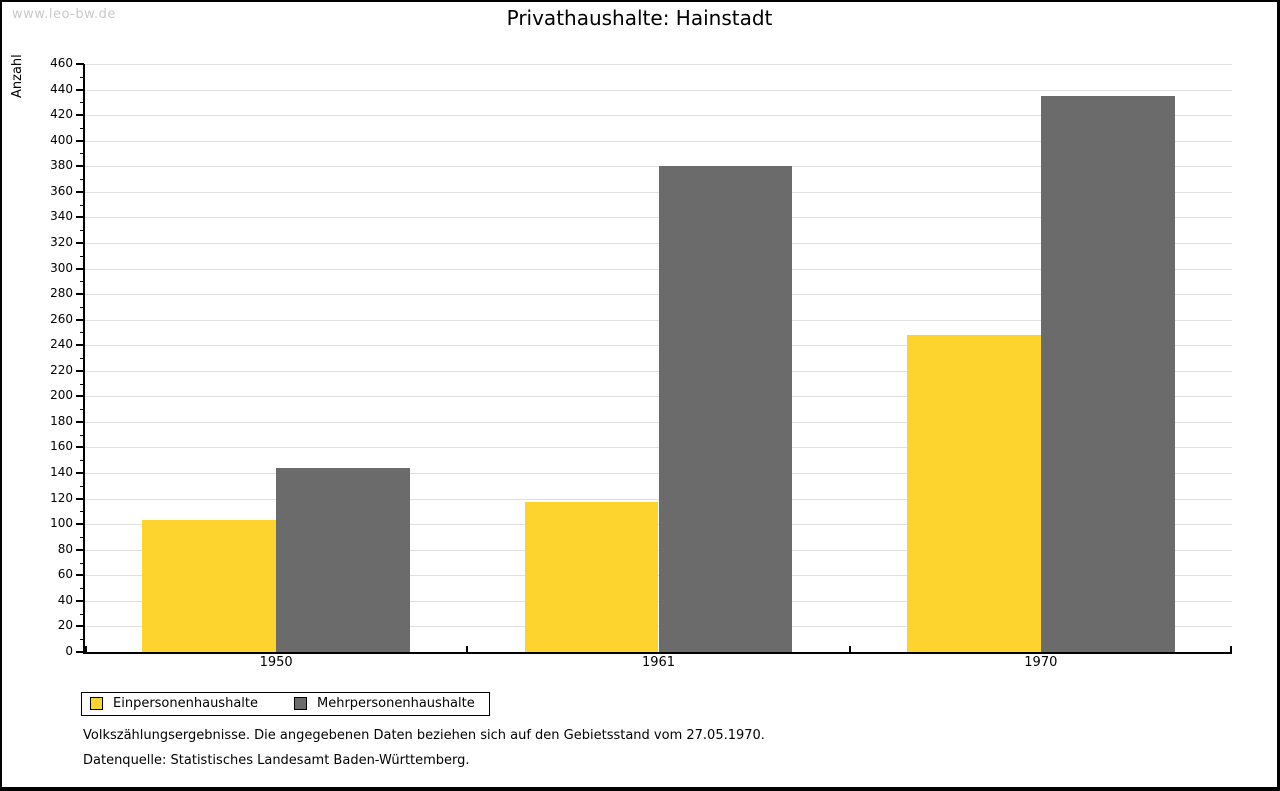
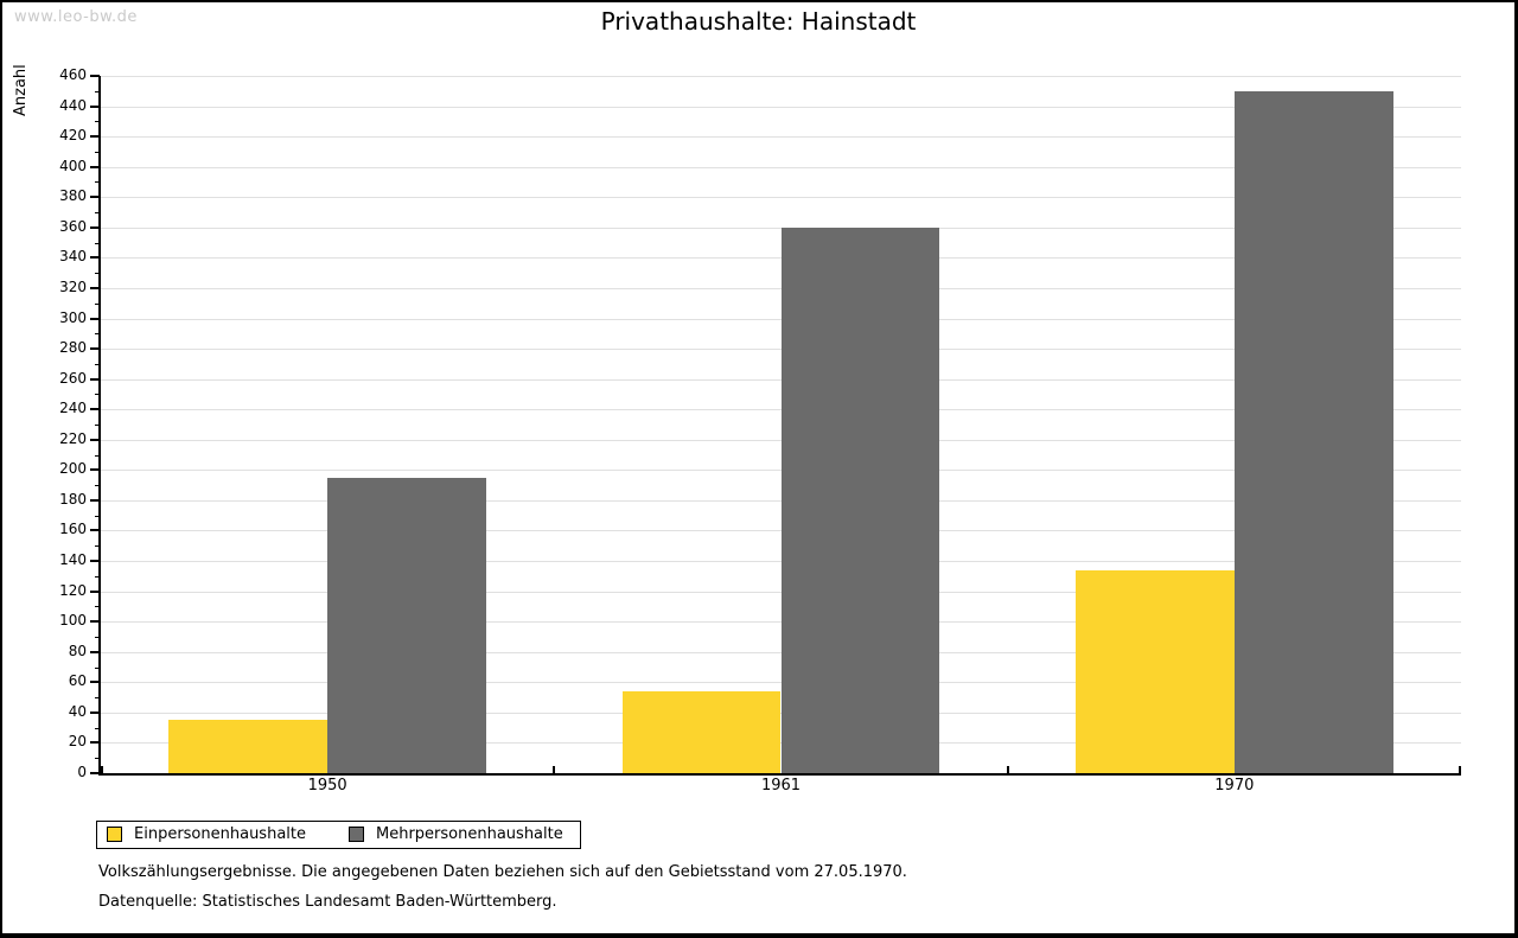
Einpersonenhaushalte/1950: 103 -> 35
Mehrpersonenhaushalte/1950: 144 -> 195
Einpersonenhaushalte/1961: 117 -> 54
Mehrpersonenhaushalte/1961: 380 -> 360
Einpersonenhaushalte/1970: 248 -> 134
Mehrpersonenhaushalte/1970: 435 -> 450
